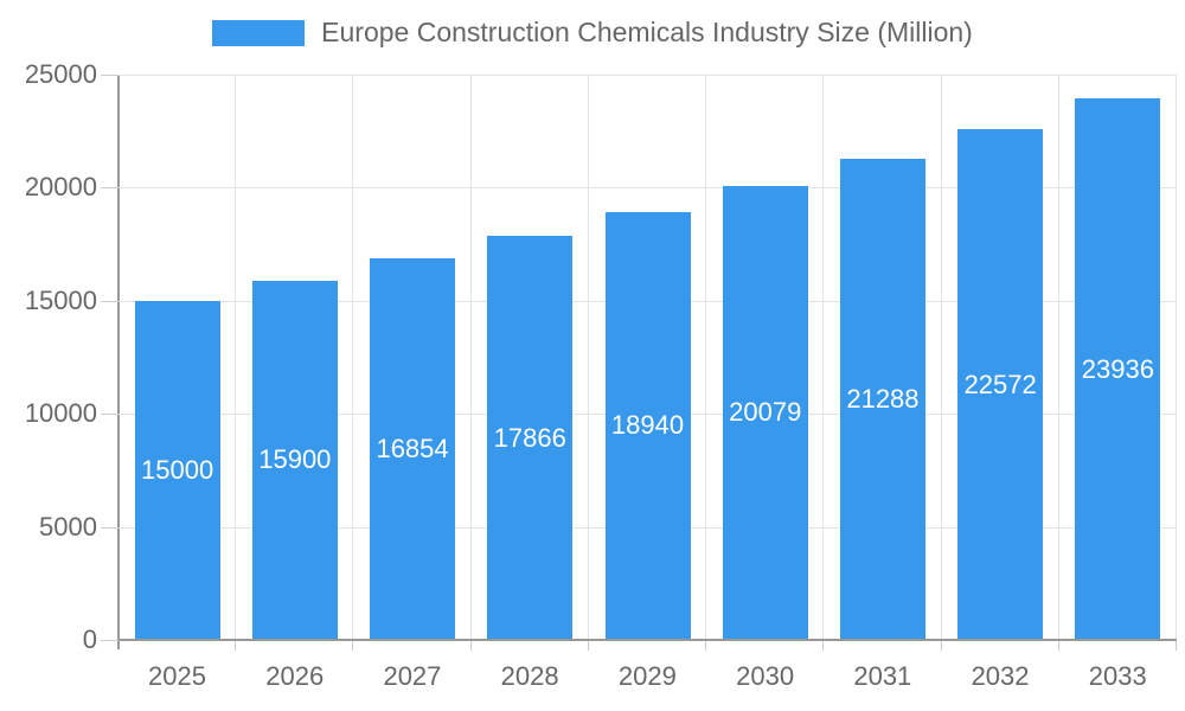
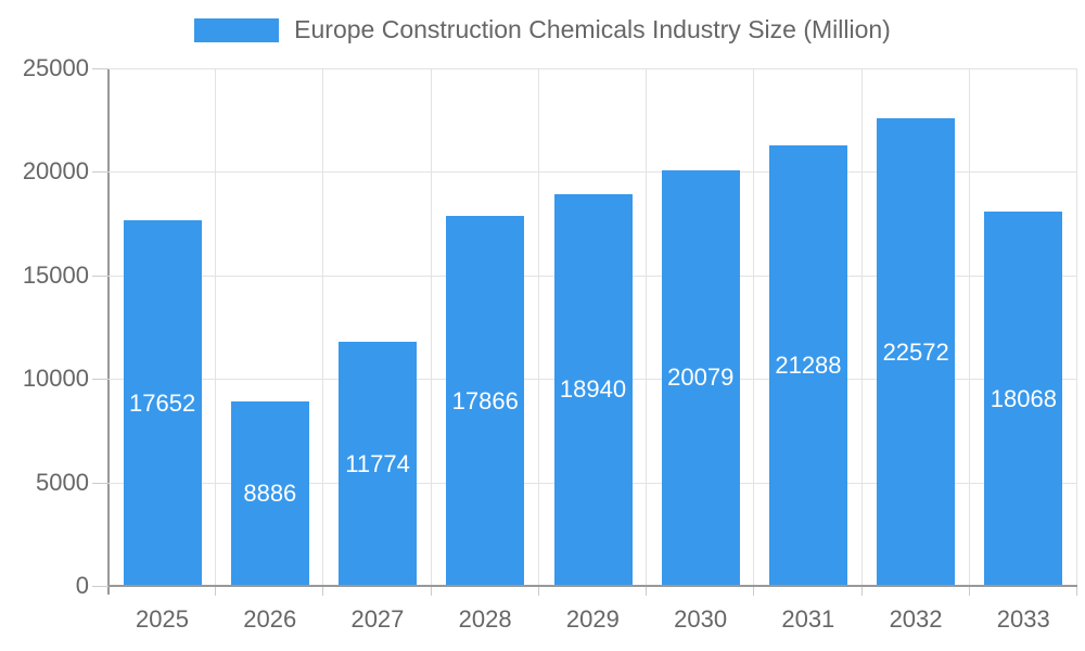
2025: 15000 -> 17652
2026: 15900 -> 8886
2027: 16854 -> 11774
2033: 23936 -> 18068
